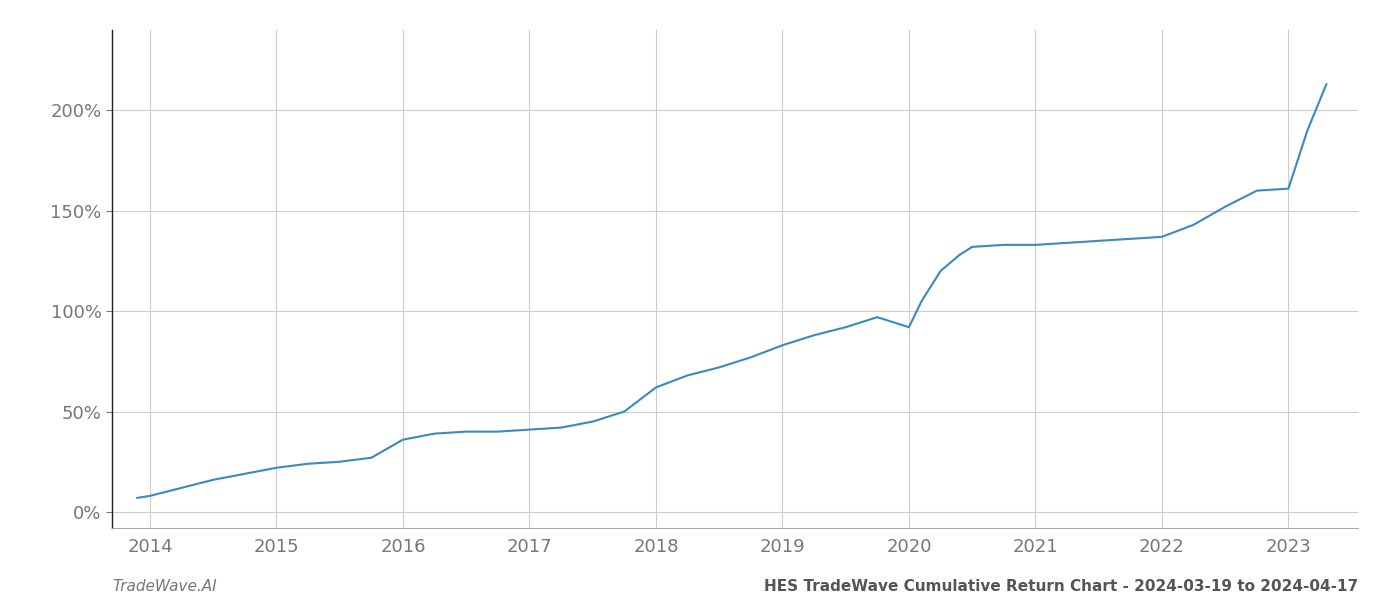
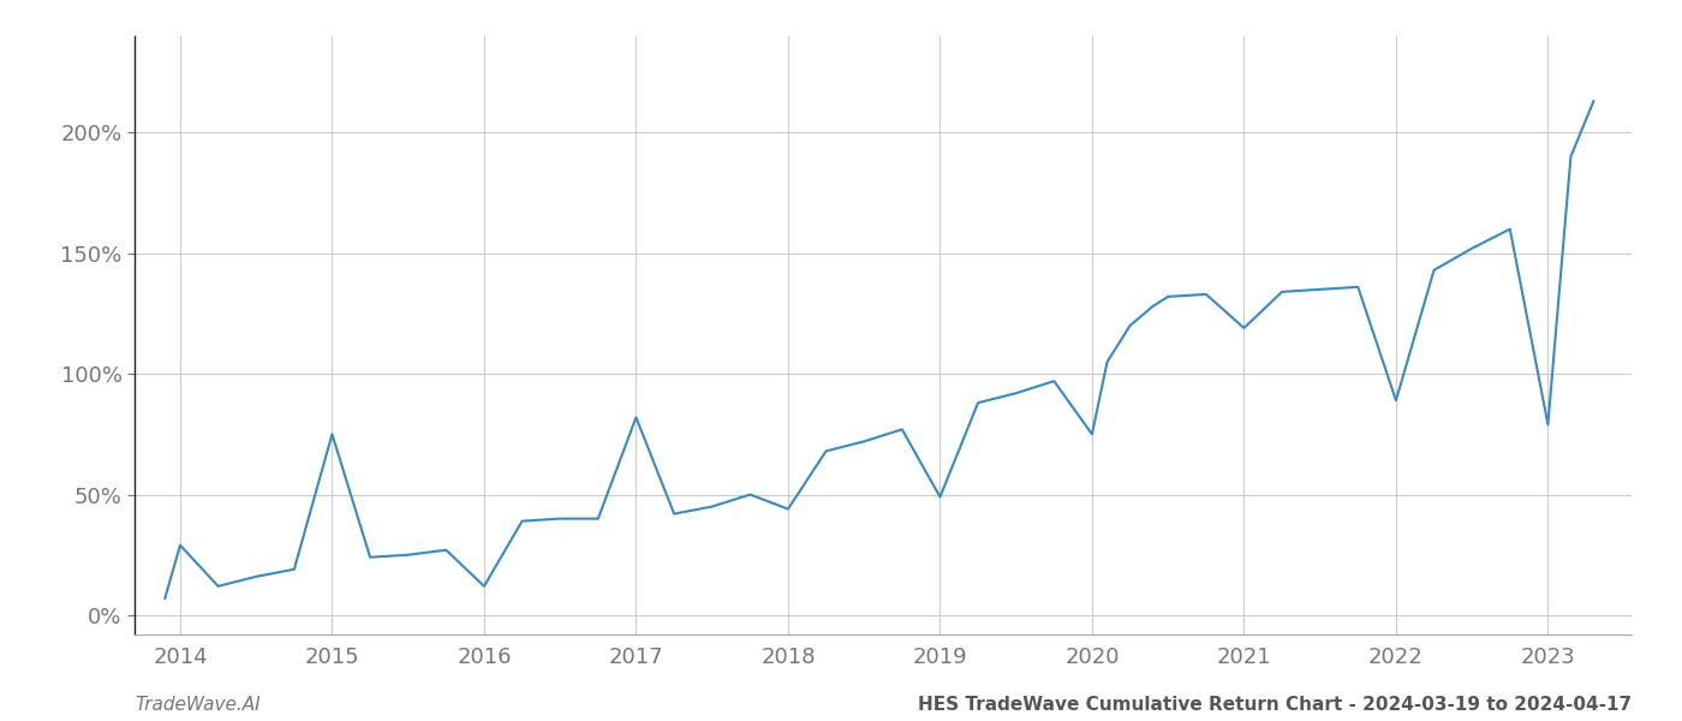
2014: 8% -> 29%
2015: 22% -> 75%
2016: 36% -> 12%
2017: 41% -> 82%
2018: 62% -> 44%
2019: 83% -> 49%
2020: 92% -> 75%
2021: 133% -> 119%
2022: 137% -> 89%
2023: 161% -> 79%
